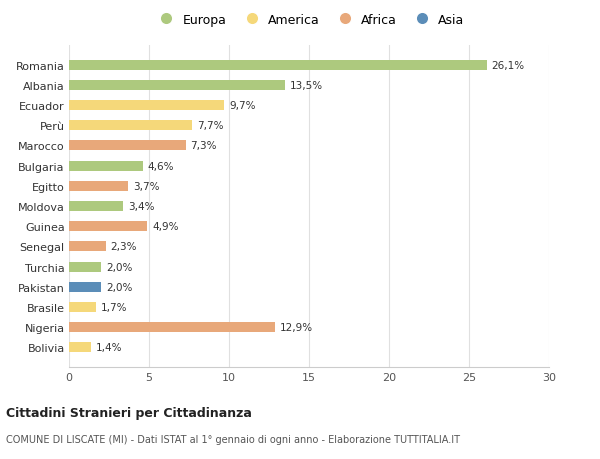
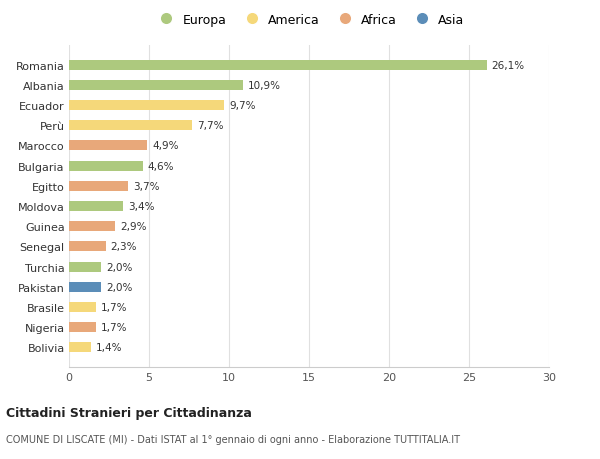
Albania: 13,5% -> 10,9%
Marocco: 7,3% -> 4,9%
Guinea: 4,9% -> 2,9%
Nigeria: 12,9% -> 1,7%
